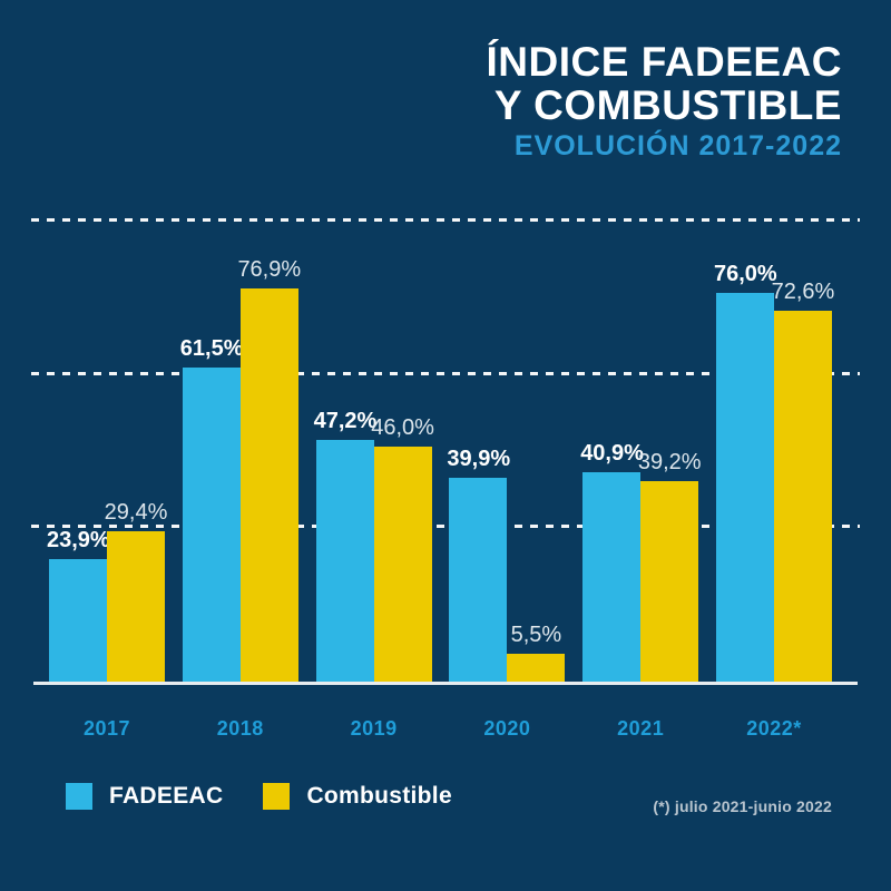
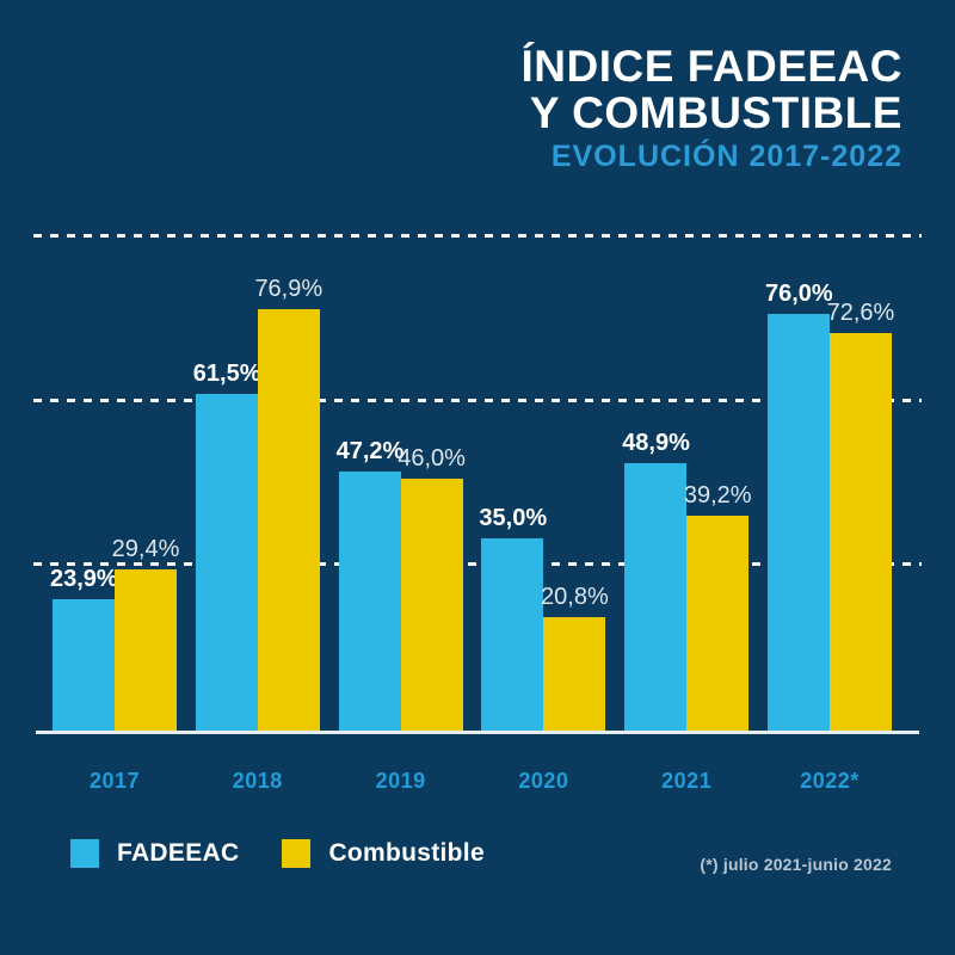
FADEEAC/2020: 39,9% -> 35,0%
Combustible/2020: 5,5% -> 20,8%
FADEEAC/2021: 40,9% -> 48,9%
